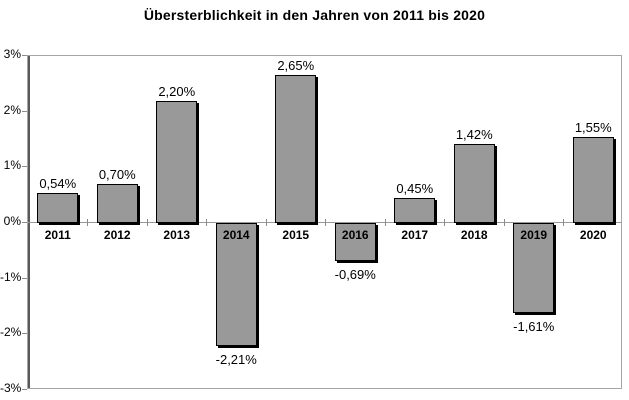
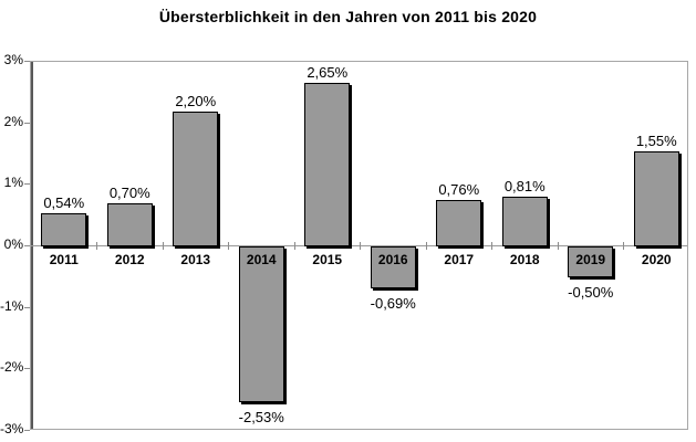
2014: -2,21% -> -2,53%
2017: 0,45% -> 0,76%
2018: 1,42% -> 0,81%
2019: -1,61% -> -0,50%
